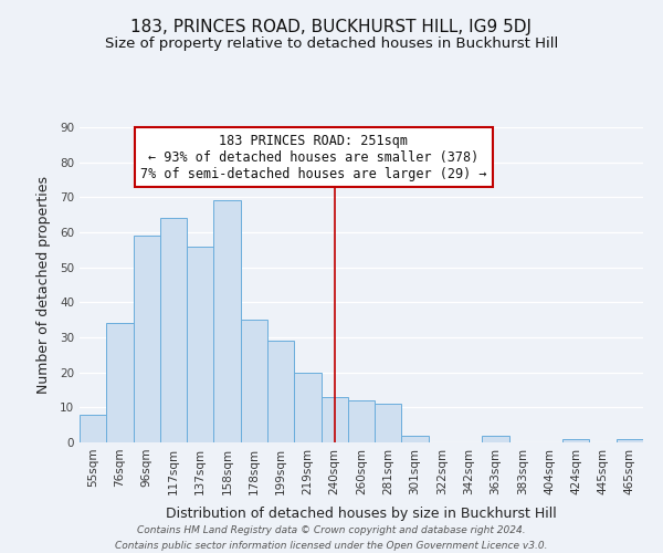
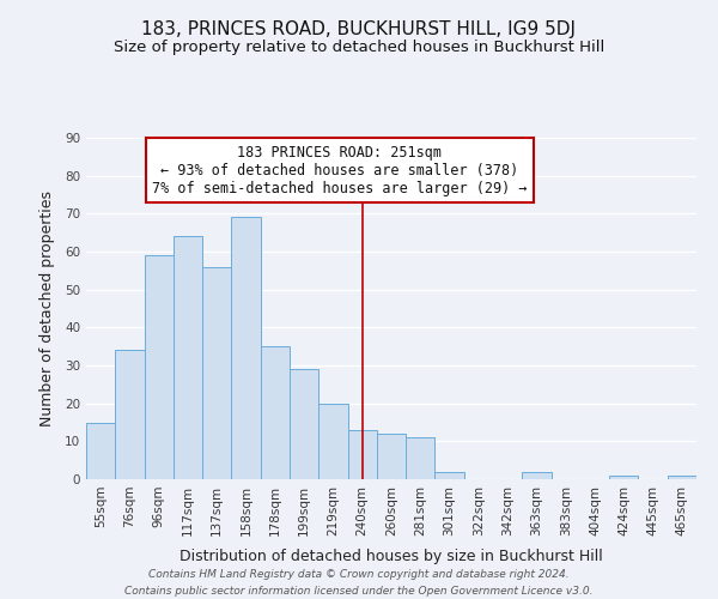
55sqm: 8 -> 15
